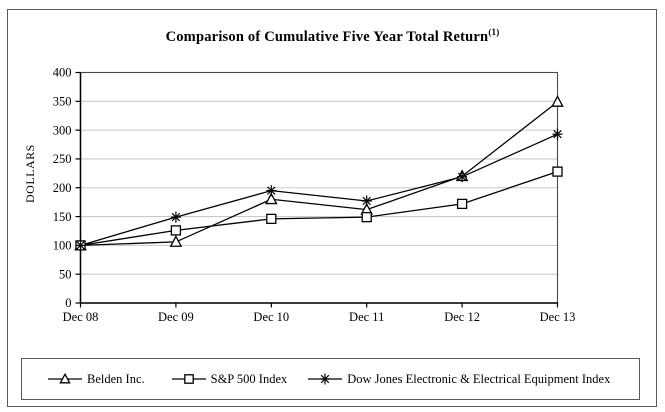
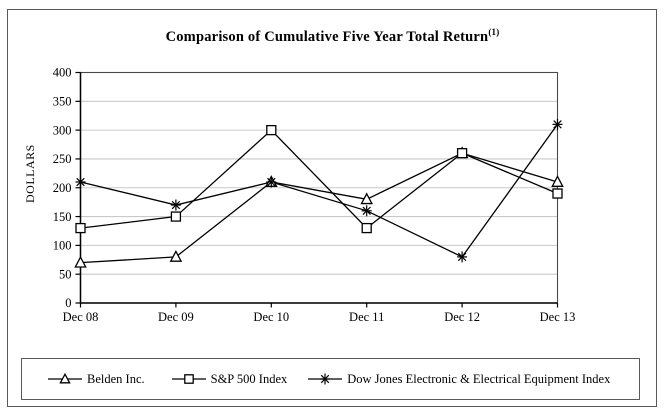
Belden Inc./Dec 08: 100 -> 70
S&P 500 Index/Dec 08: 100 -> 130
Dow Jones Electronic & Electrical Equipment Index/Dec 08: 100 -> 210
Belden Inc./Dec 09: 110 -> 80
S&P 500 Index/Dec 09: 130 -> 150
Dow Jones Electronic & Electrical Equipment Index/Dec 09: 150 -> 170
Belden Inc./Dec 10: 180 -> 210
S&P 500 Index/Dec 10: 150 -> 300
Dow Jones Electronic & Electrical Equipment Index/Dec 10: 200 -> 210
Belden Inc./Dec 11: 160 -> 180
S&P 500 Index/Dec 11: 150 -> 130
Dow Jones Electronic & Electrical Equipment Index/Dec 11: 180 -> 160
Belden Inc./Dec 12: 220 -> 260
S&P 500 Index/Dec 12: 170 -> 260
Dow Jones Electronic & Electrical Equipment Index/Dec 12: 220 -> 80
Belden Inc./Dec 13: 350 -> 210
S&P 500 Index/Dec 13: 230 -> 190
Dow Jones Electronic & Electrical Equipment Index/Dec 13: 290 -> 310
